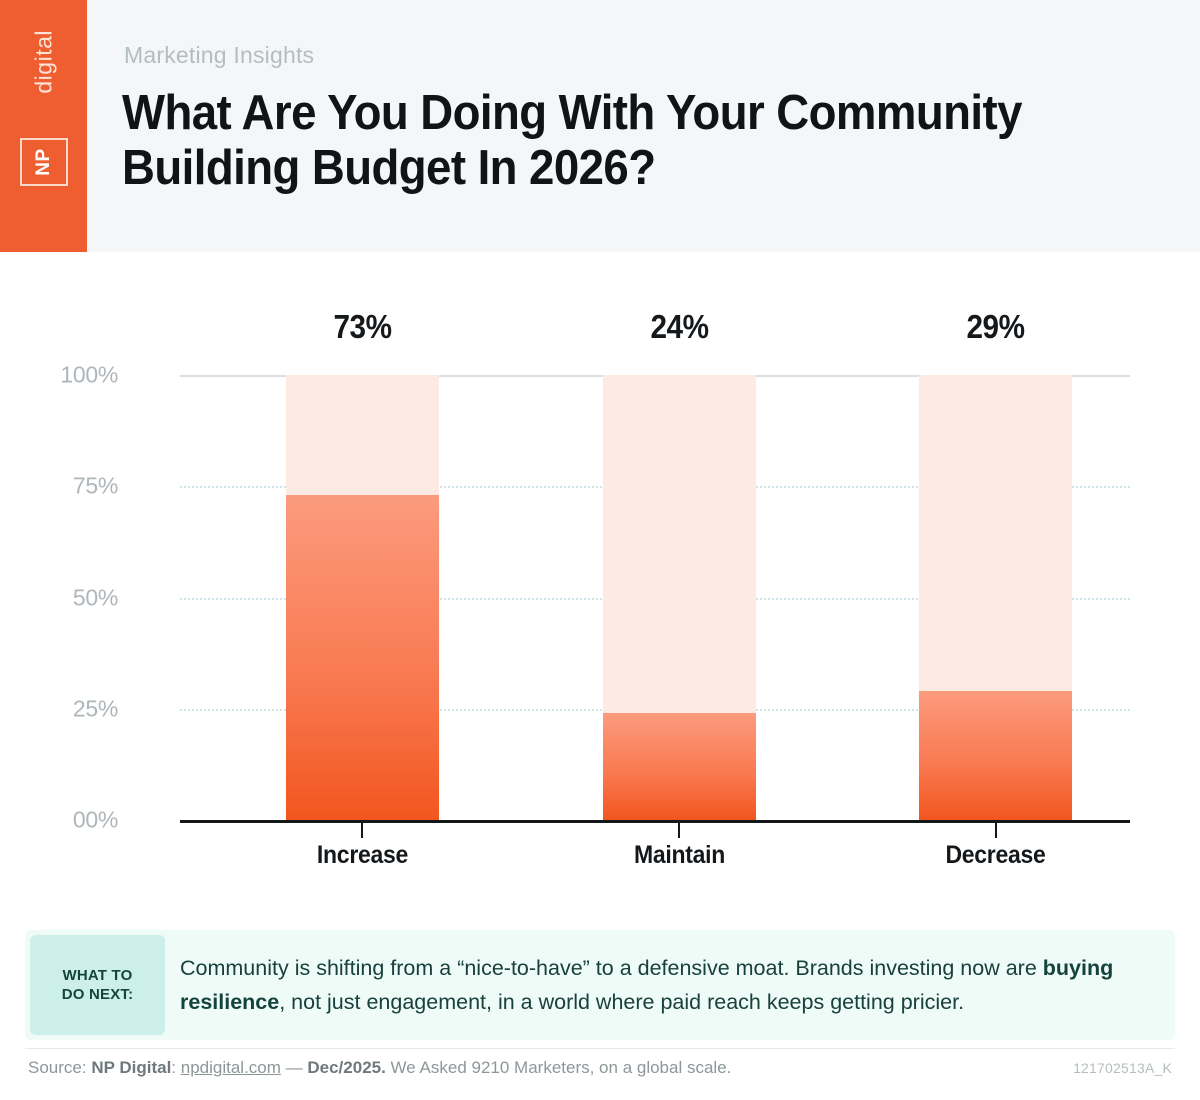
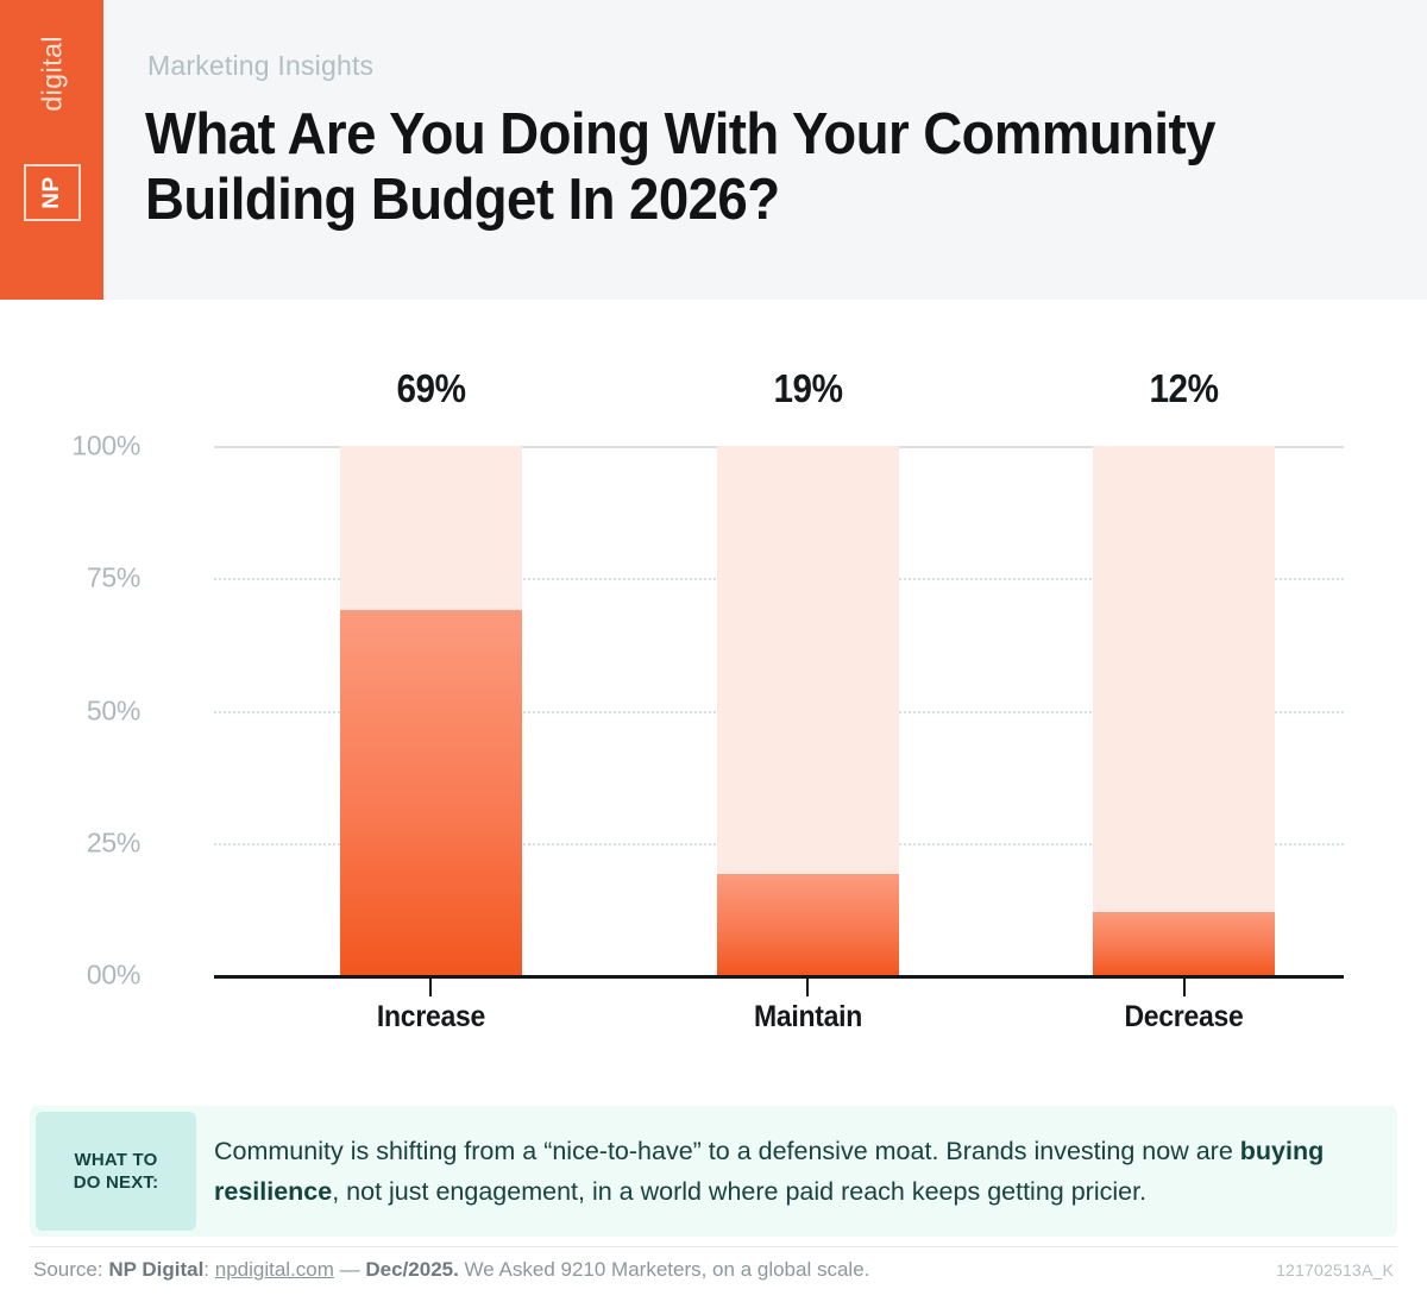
Increase: 73% -> 69%
Maintain: 24% -> 19%
Decrease: 29% -> 12%
